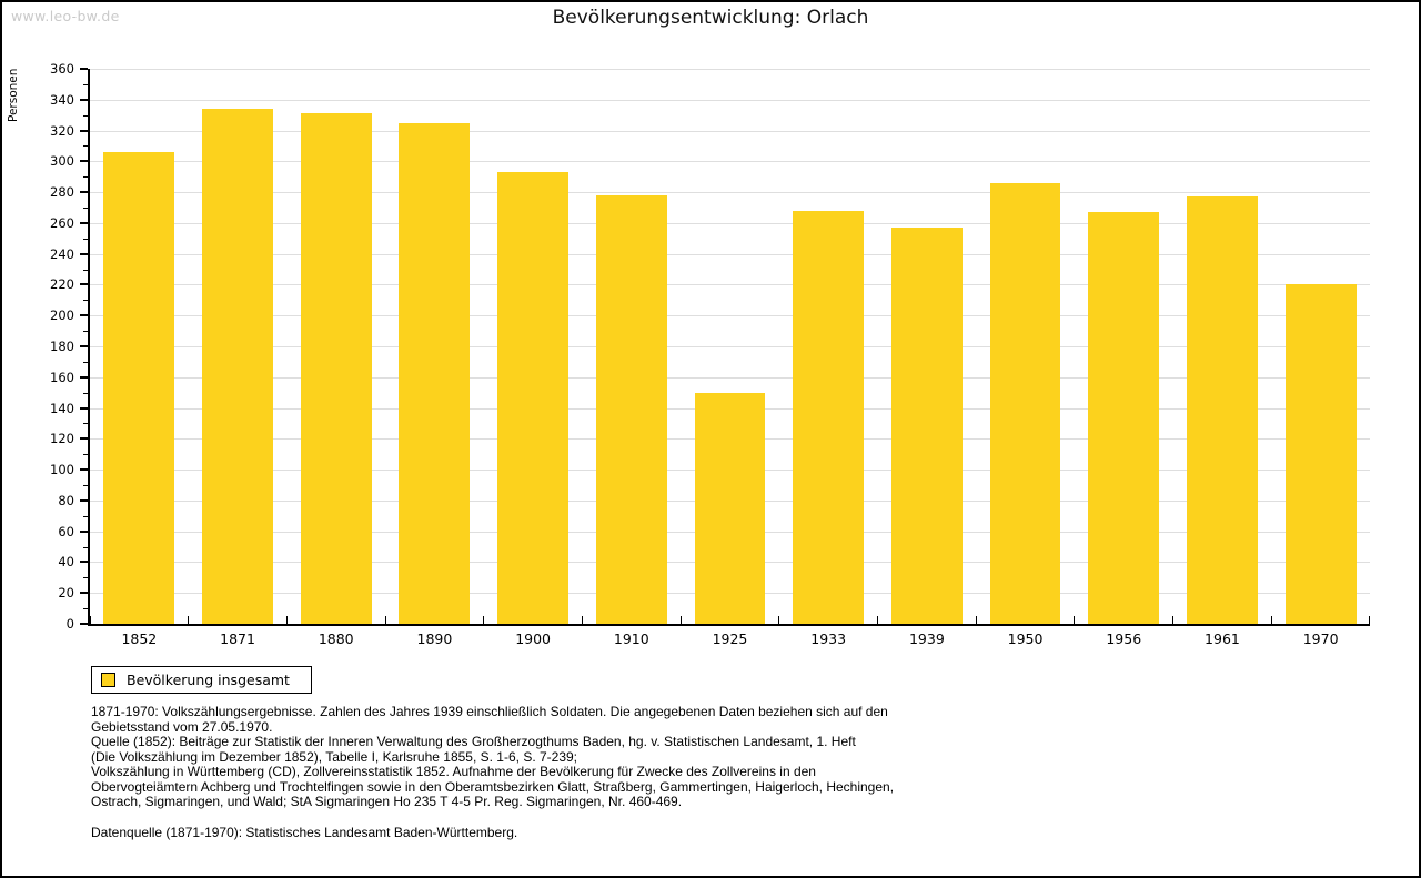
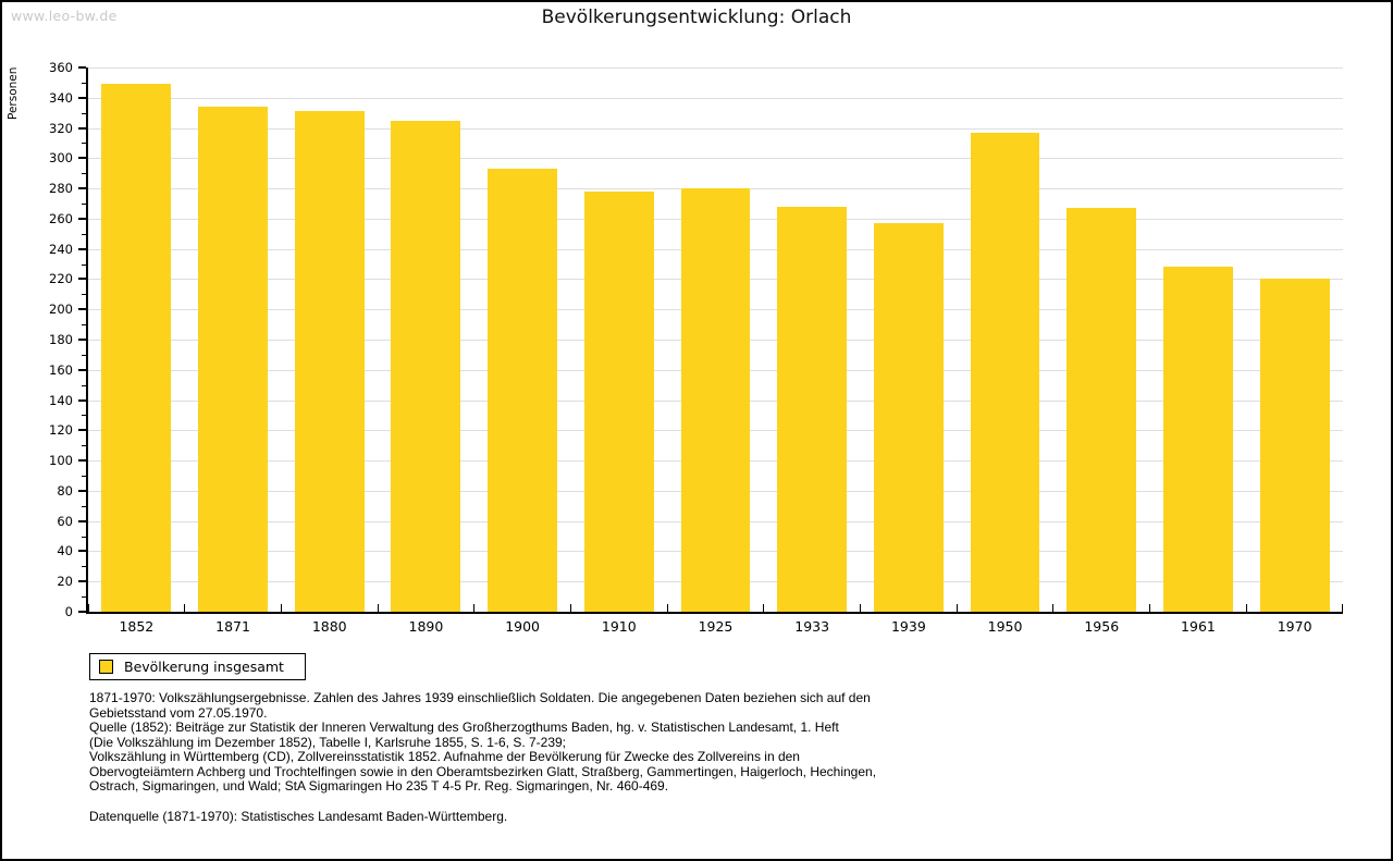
1852: 306 -> 349
1925: 150 -> 280
1950: 286 -> 317
1961: 277 -> 228
